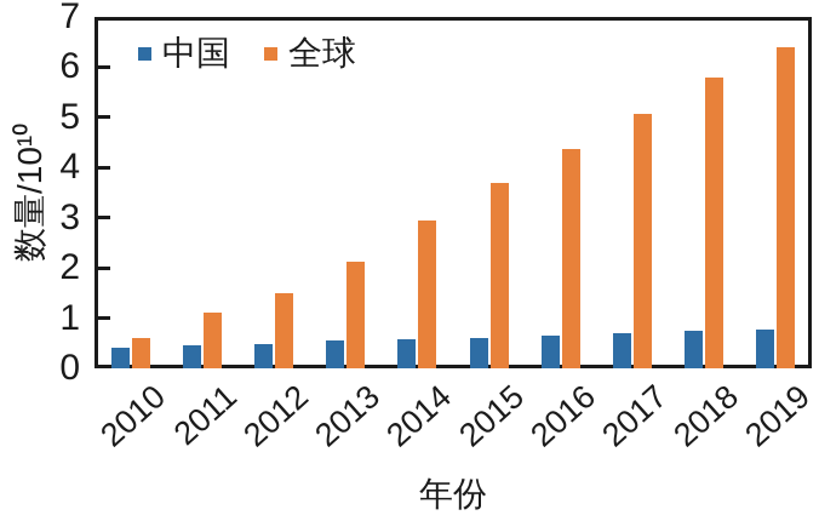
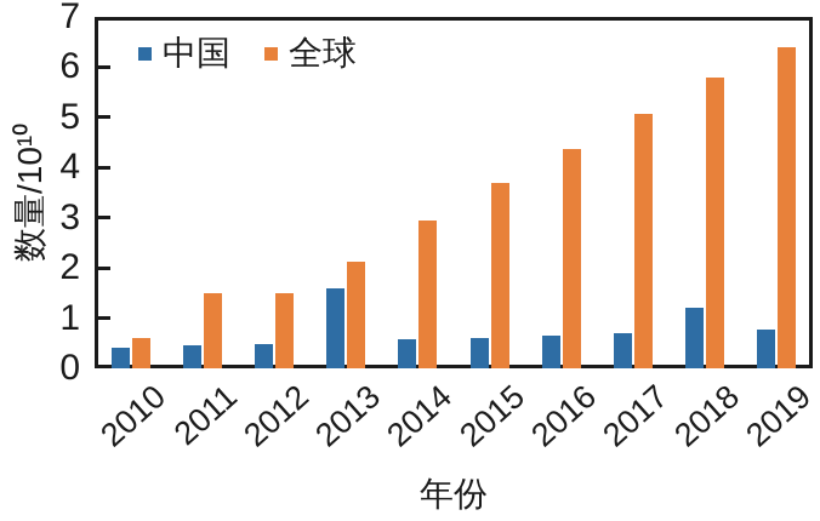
全球/2011: 1.1 -> 1.5
中国/2013: 0.6 -> 1.6
中国/2018: 0.7 -> 1.2
